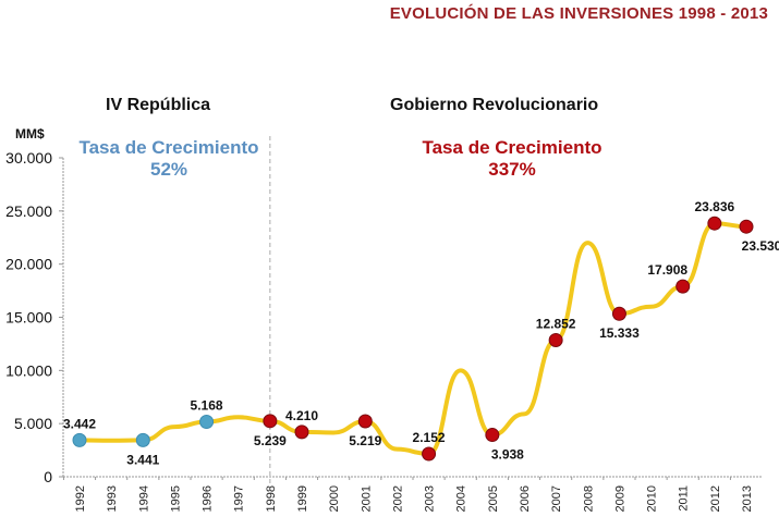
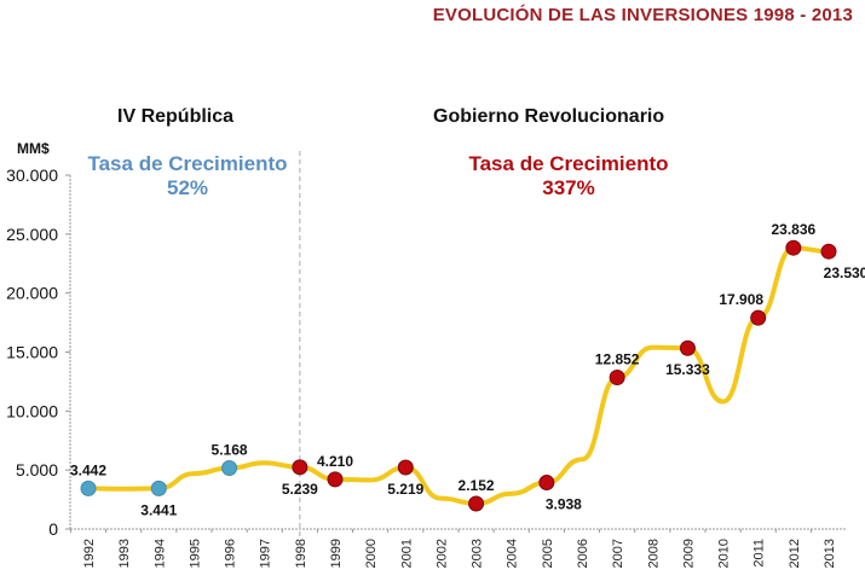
2004: 10000 -> 3000
2008: 22000 -> 15000
2010: 16000 -> 11000
